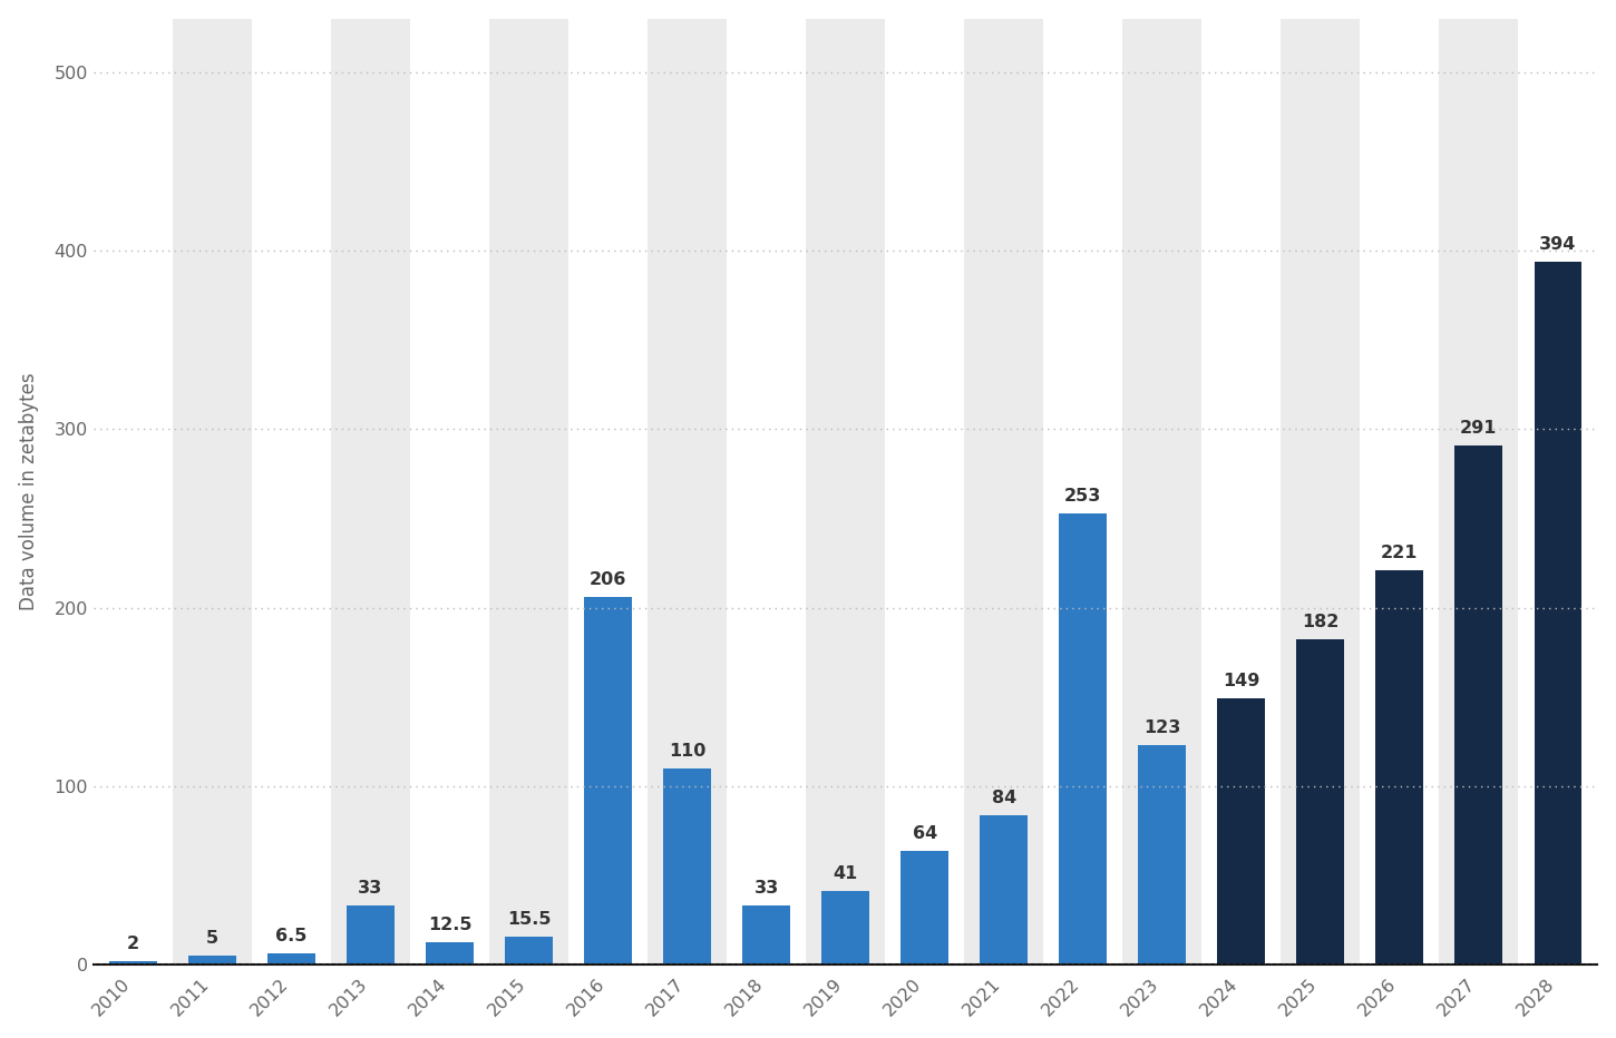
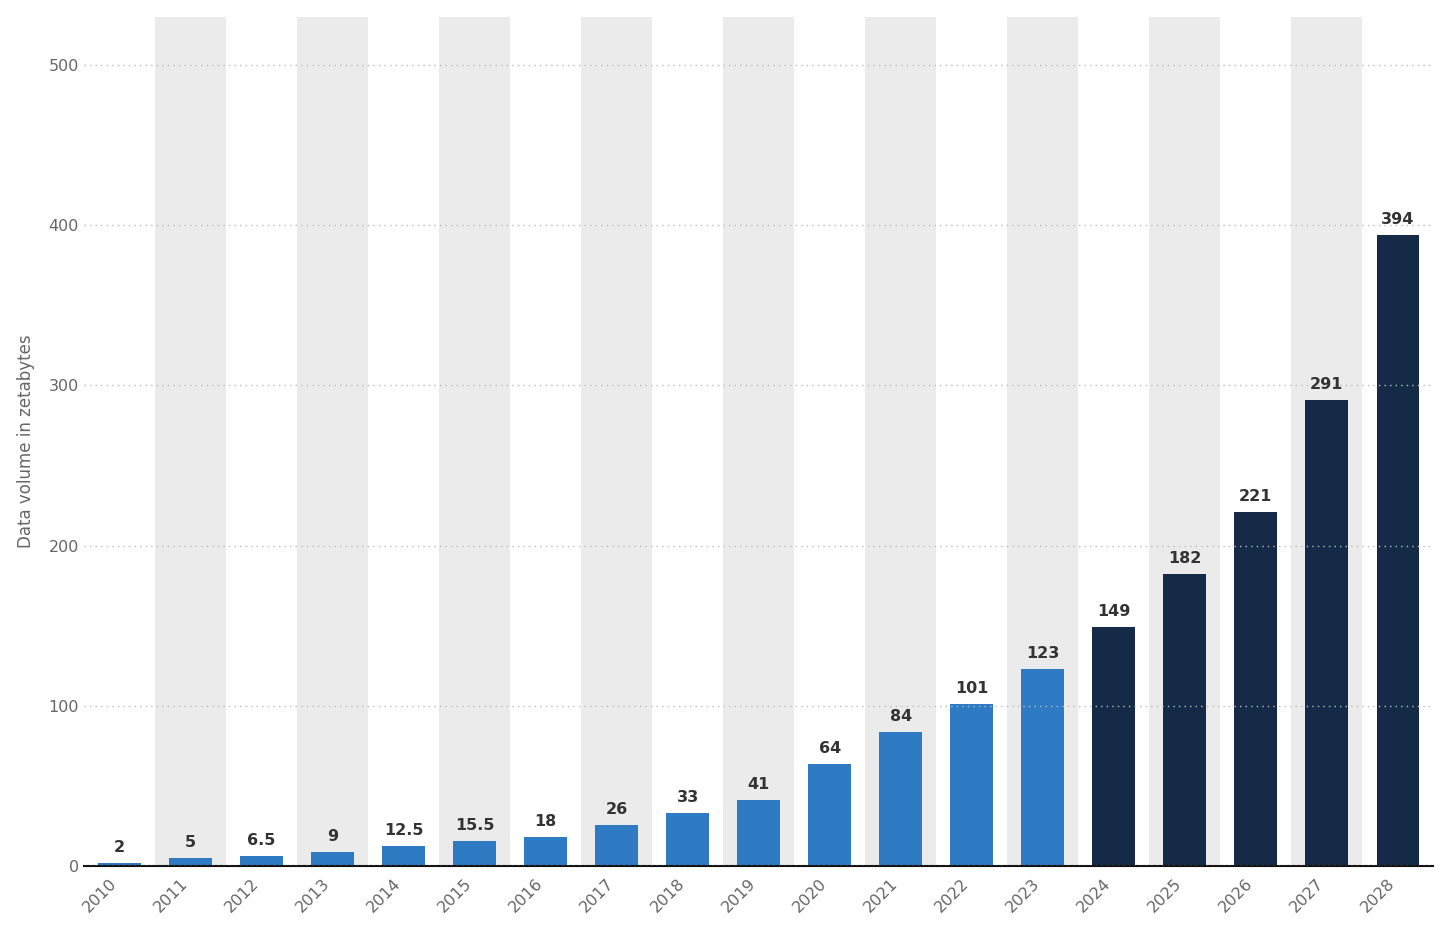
2013: 33 -> 9
2016: 206 -> 18
2017: 110 -> 26
2022: 253 -> 101
